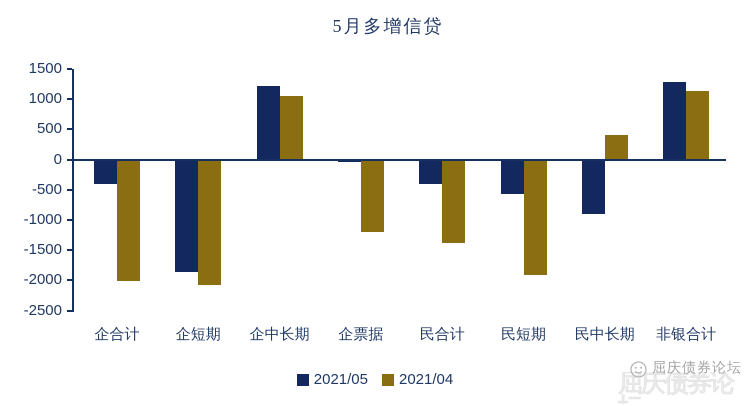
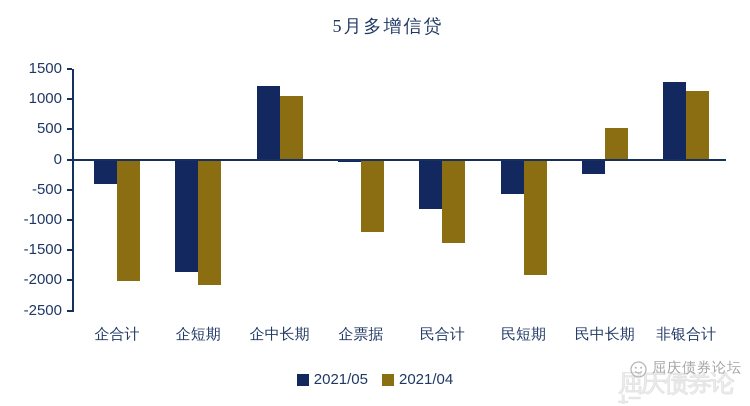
2021/05/民合计: -400 -> -800
2021/05/民中长期: -900 -> -200
2021/04/民中长期: 400 -> 500
